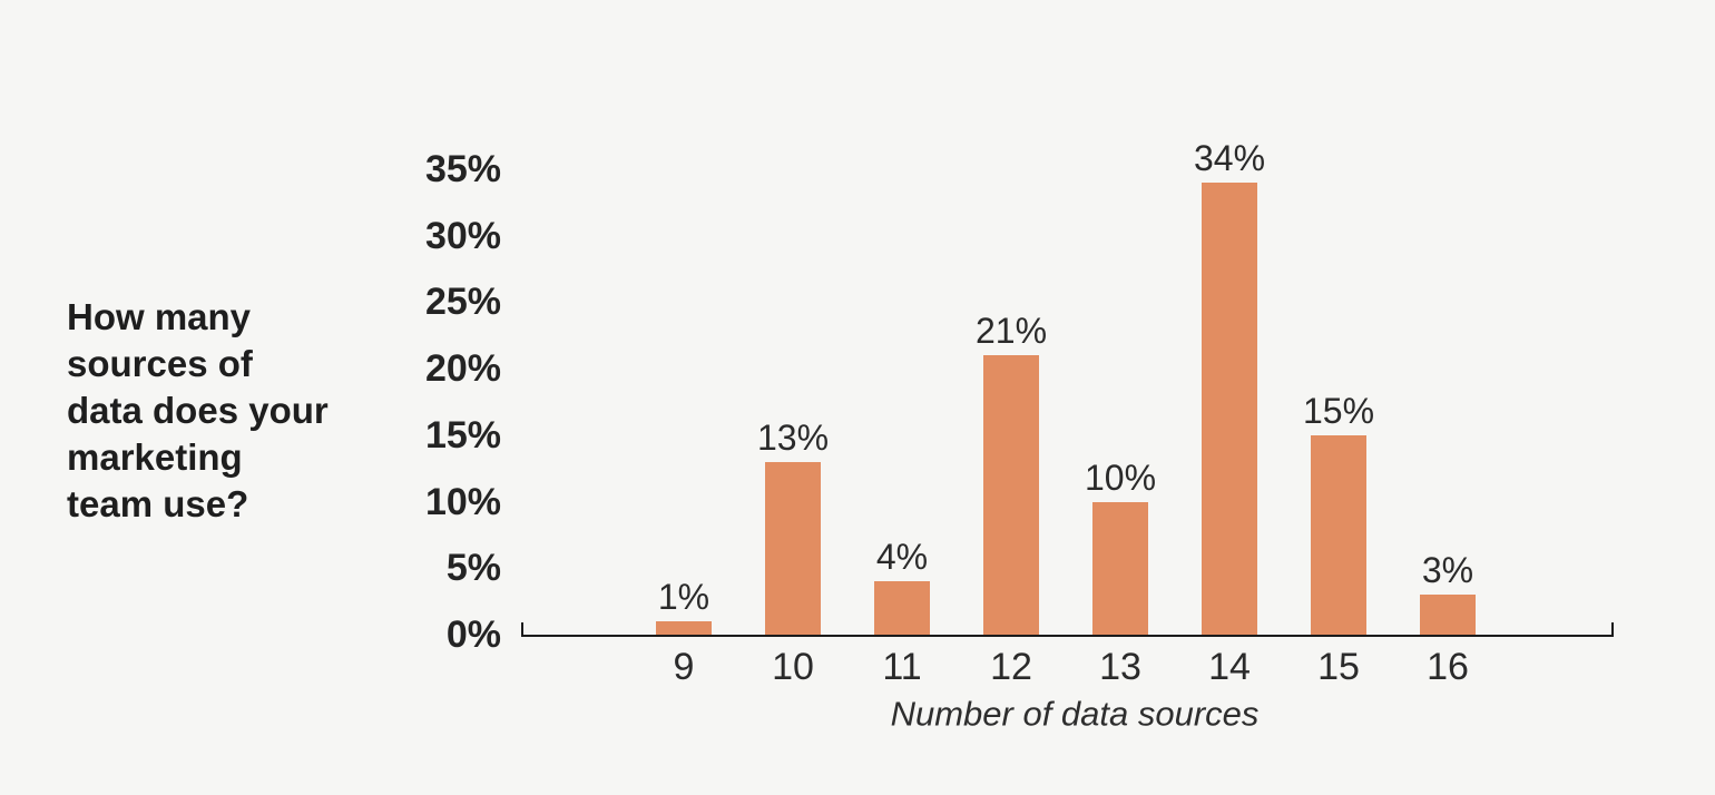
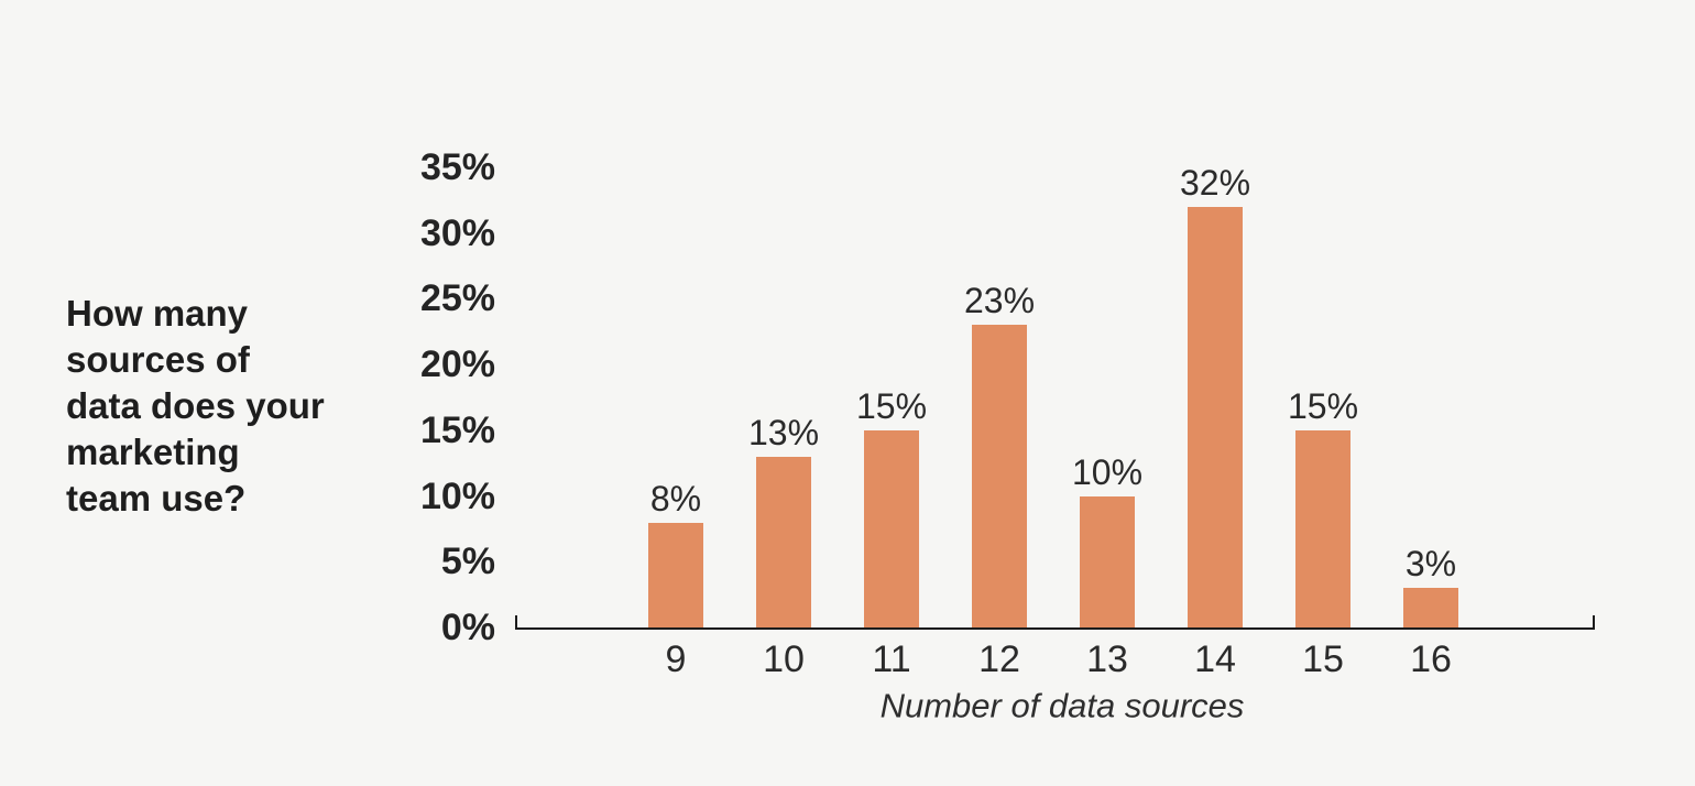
9: 1% -> 8%
11: 4% -> 15%
12: 21% -> 23%
14: 34% -> 32%
